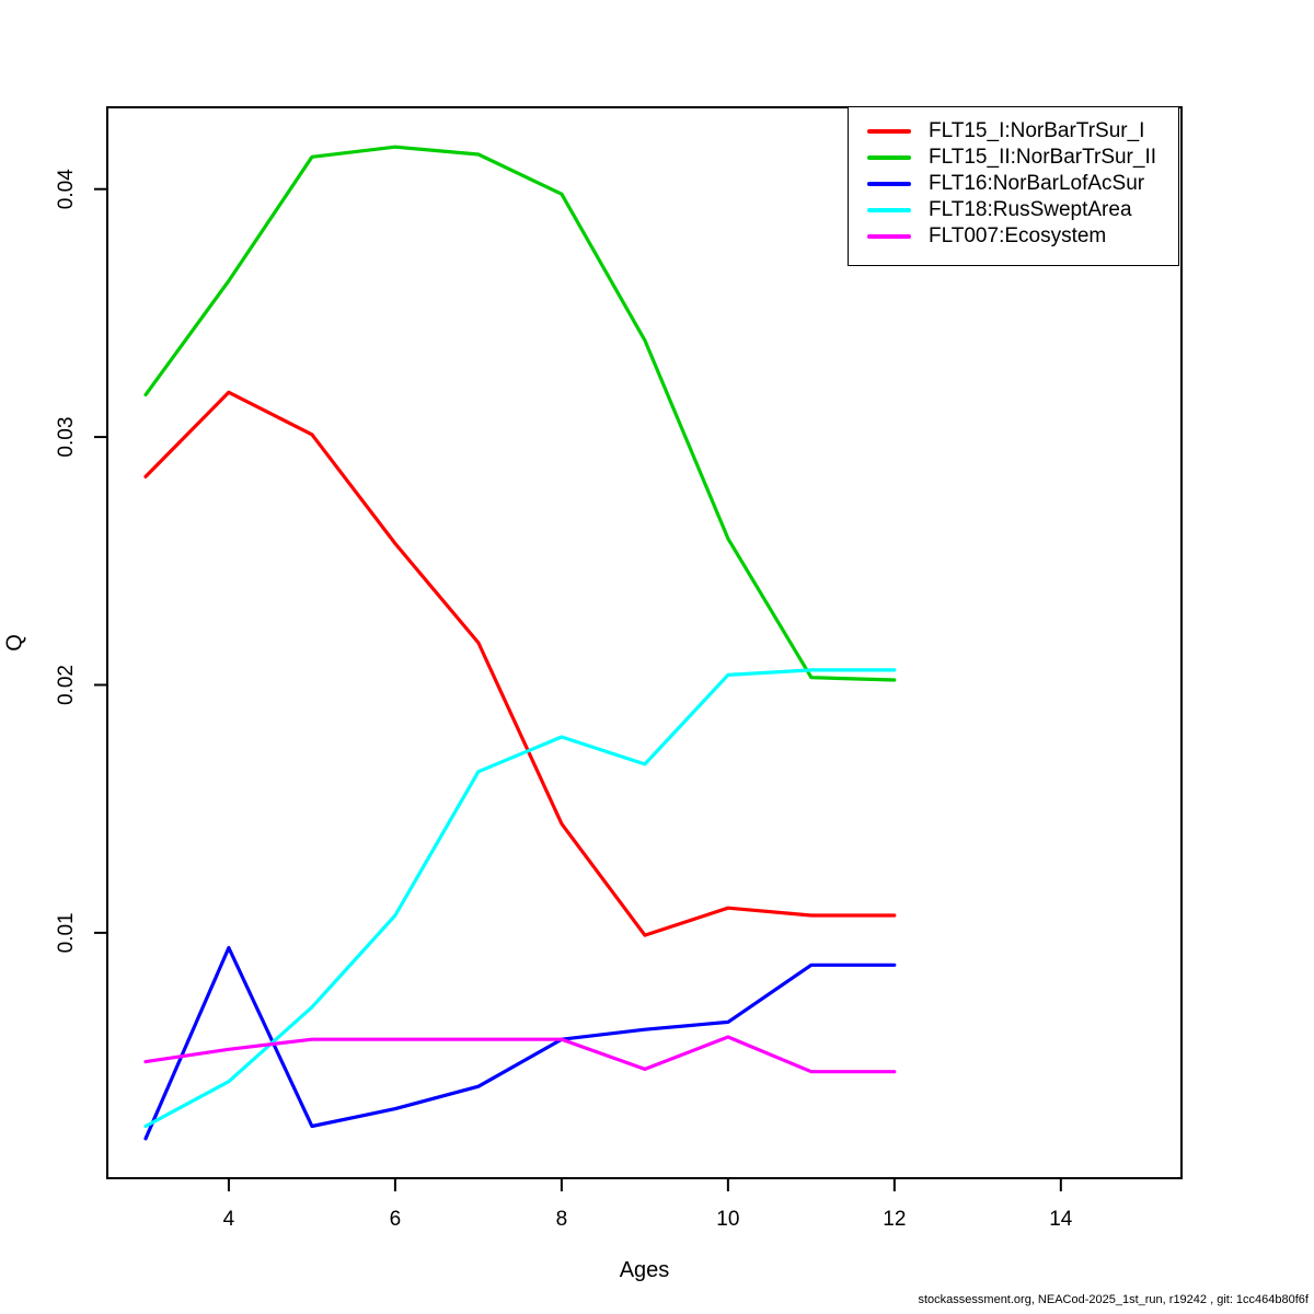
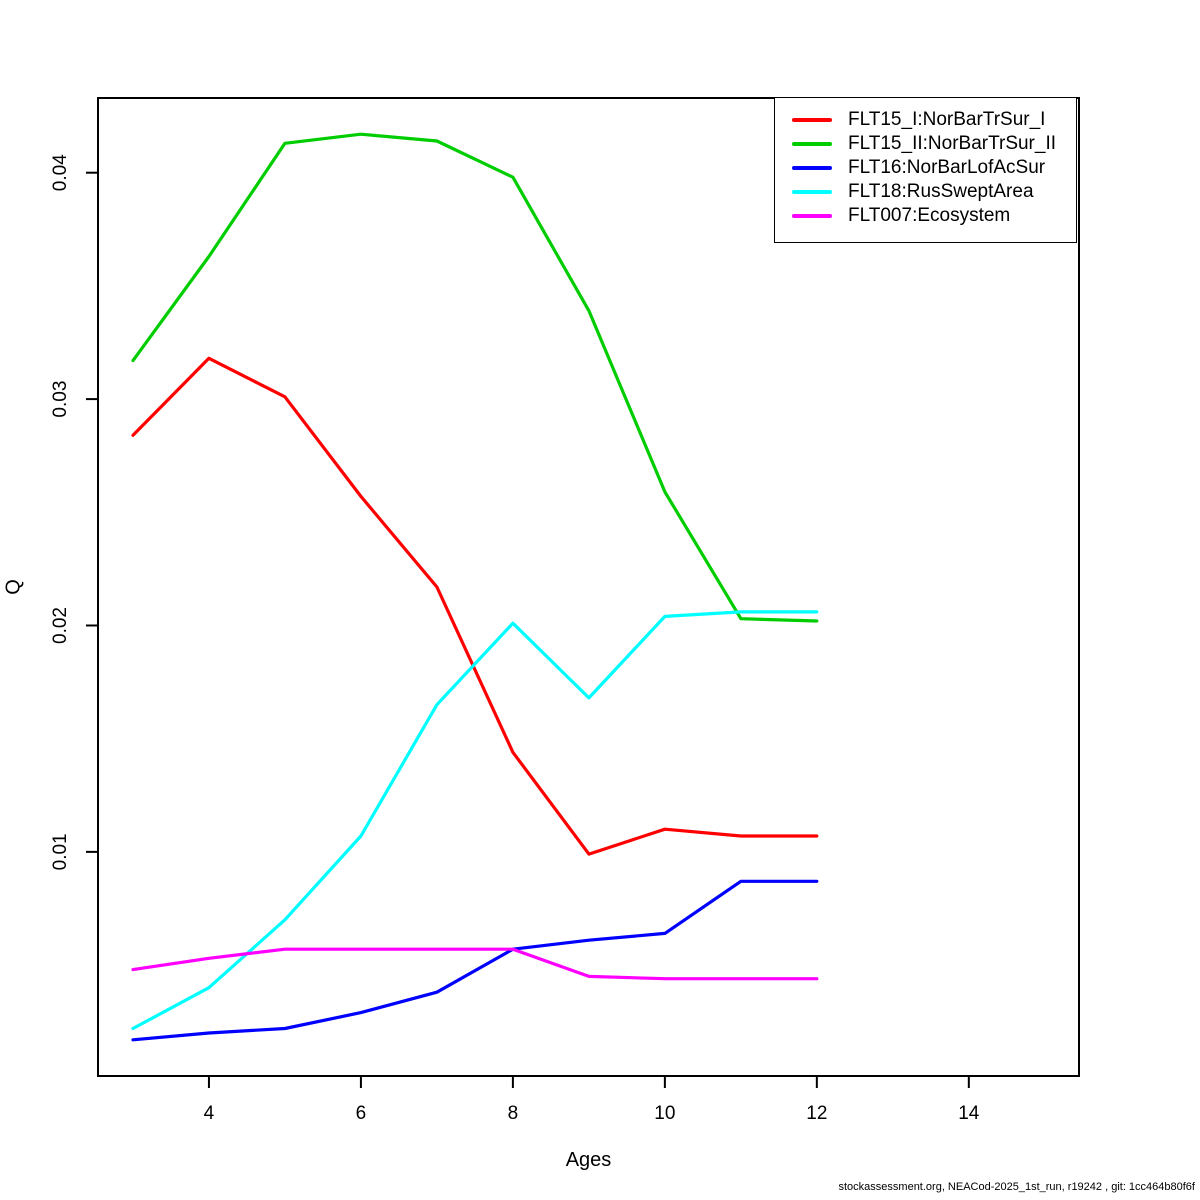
FLT16:NorBarLofAcSur/4: 0.0094 -> 0.0020
FLT18:RusSweptArea/8: 0.0179 -> 0.0201
FLT007:Ecosystem/10: 0.0058 -> 0.0044
